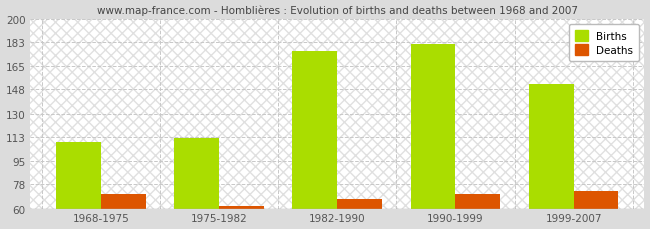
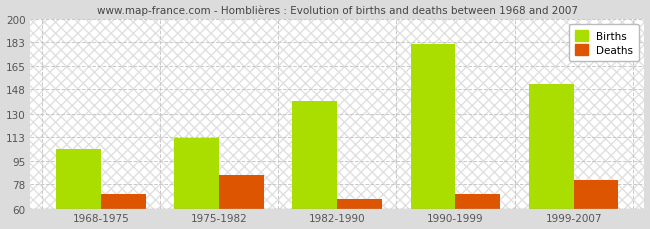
Births/1968-1975: 109 -> 104
Deaths/1975-1982: 62 -> 85
Births/1982-1990: 176 -> 139
Deaths/1999-2007: 73 -> 81
